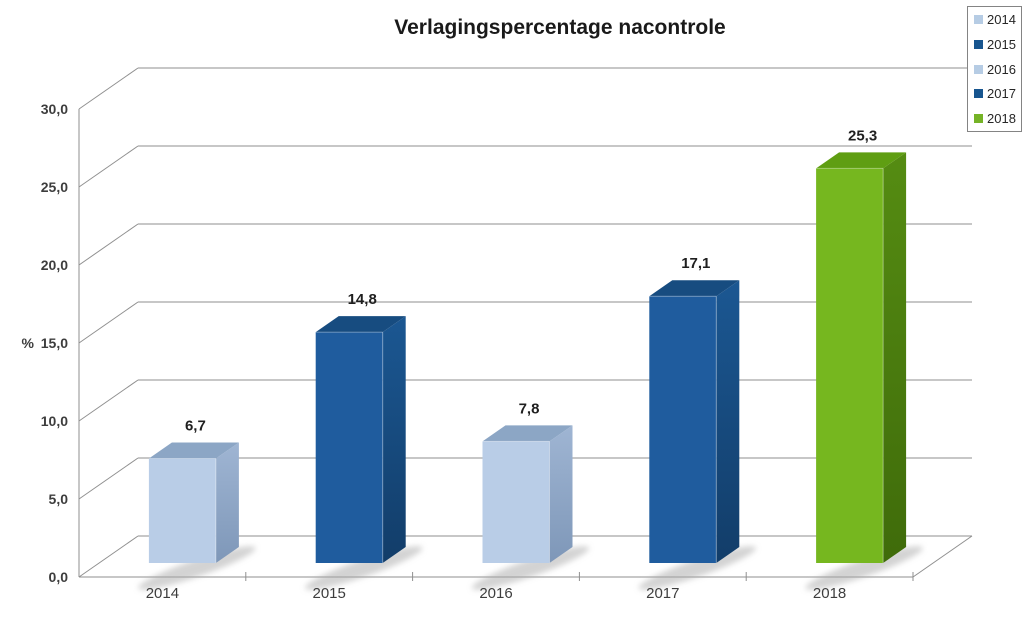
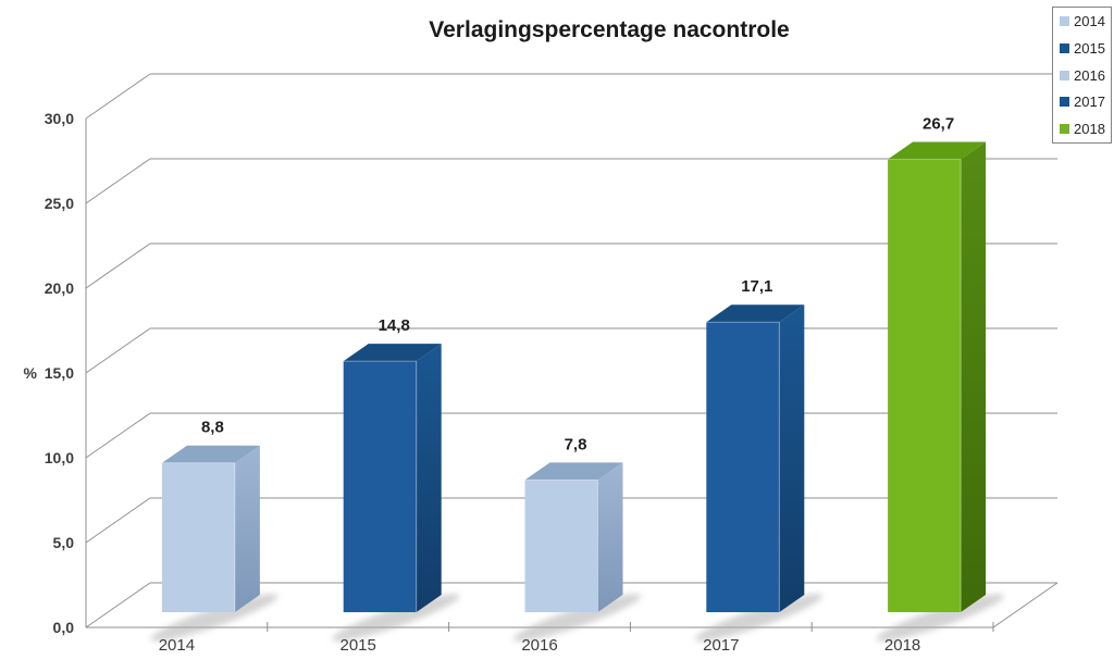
2014: 6,7 -> 8,8
2018: 25,3 -> 26,7
